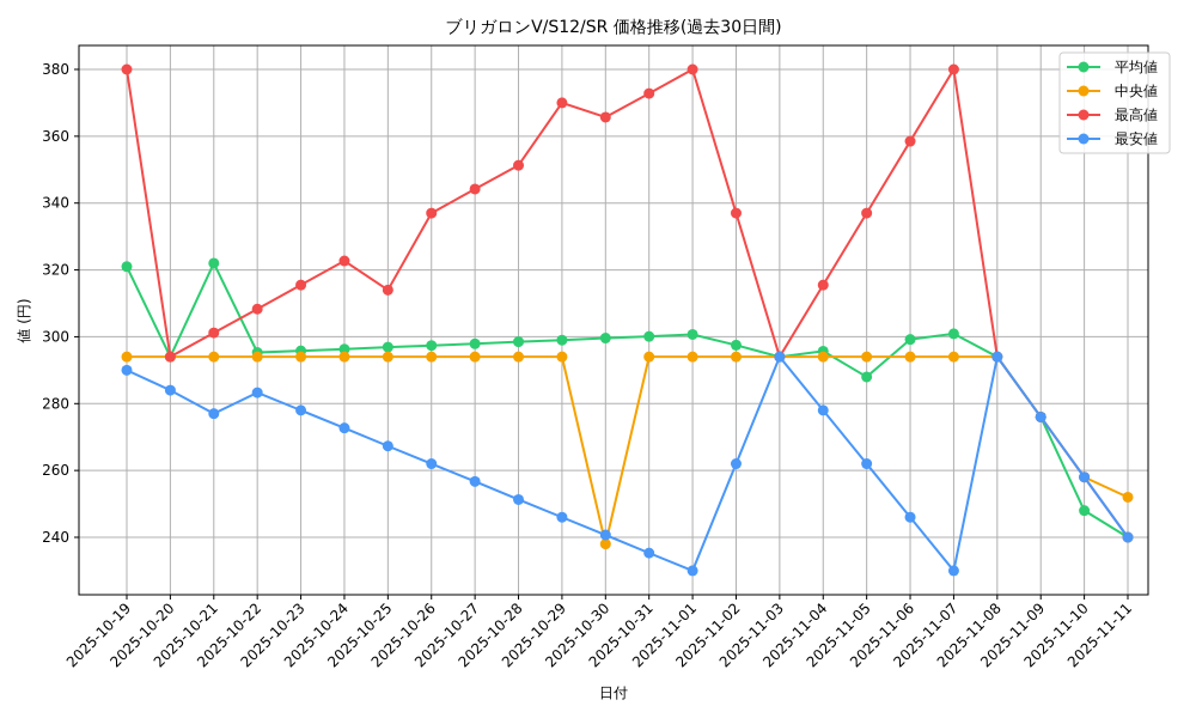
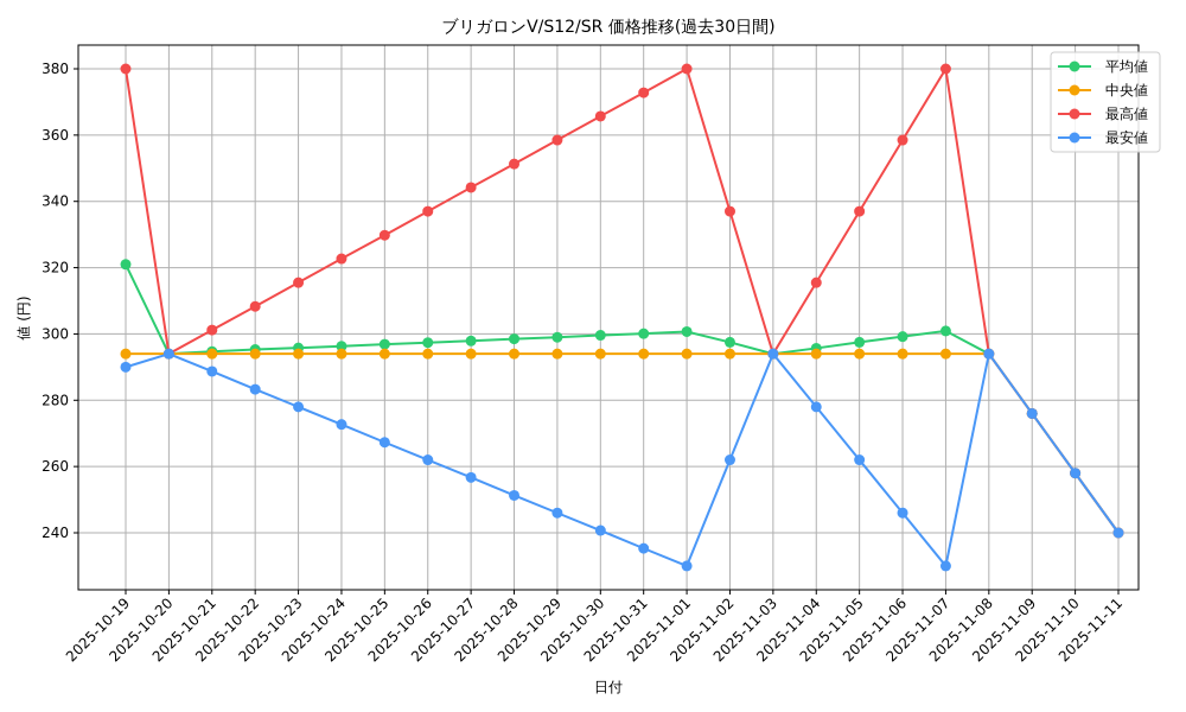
最安値/2025-10-20: 284 -> 294
平均値/2025-10-21: 322 -> 295
最安値/2025-10-21: 277 -> 289
最高値/2025-10-25: 314 -> 330
最高値/2025-10-29: 370 -> 358
中央値/2025-10-30: 238 -> 294
平均値/2025-11-05: 288 -> 298
平均値/2025-11-10: 248 -> 258
中央値/2025-11-11: 252 -> 240
